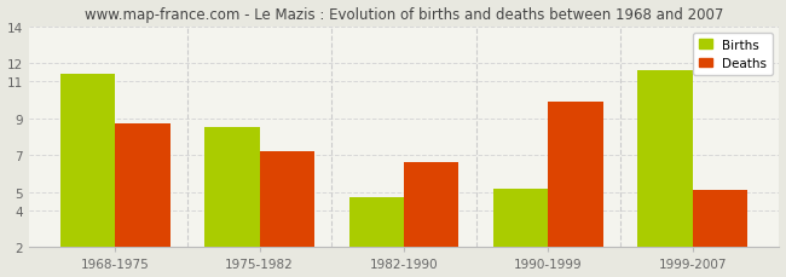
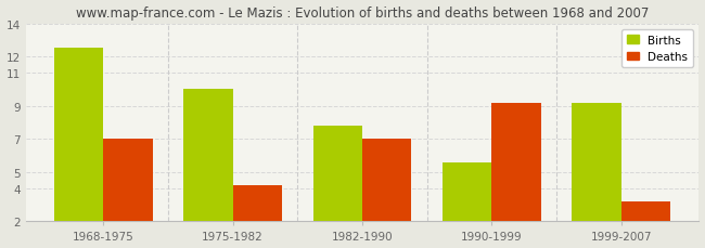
Births/1968-1975: 11.4 -> 12.5
Deaths/1968-1975: 8.7 -> 7.0
Births/1975-1982: 8.5 -> 10.0
Deaths/1975-1982: 7.2 -> 4.2
Births/1982-1990: 4.7 -> 7.8
Deaths/1982-1990: 6.6 -> 7.0
Births/1990-1999: 5.2 -> 5.6
Deaths/1990-1999: 9.9 -> 9.2
Births/1999-2007: 11.6 -> 9.2
Deaths/1999-2007: 5.1 -> 3.2
